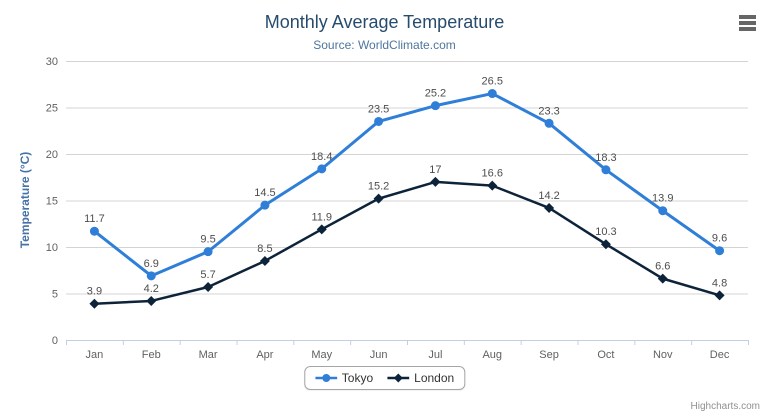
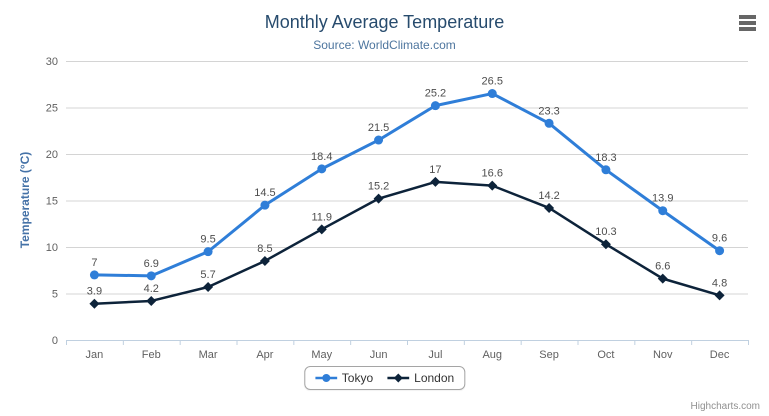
Tokyo/Jan: 11.7 -> 7
Tokyo/Jun: 23.5 -> 21.5
